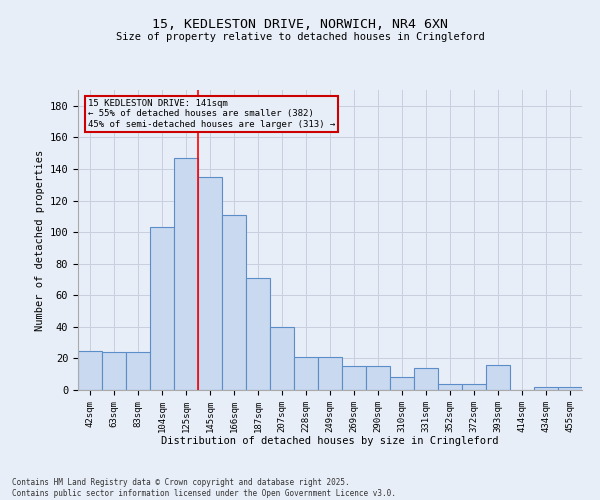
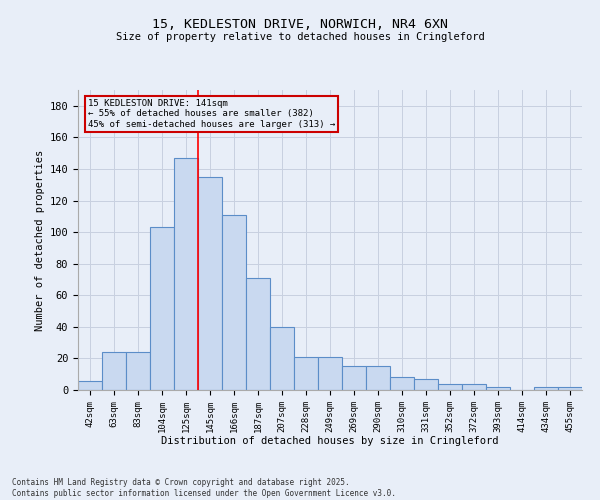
42sqm: 25 -> 6
331sqm: 14 -> 7
393sqm: 16 -> 2
